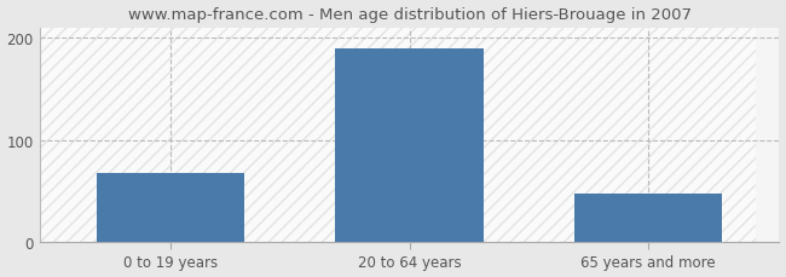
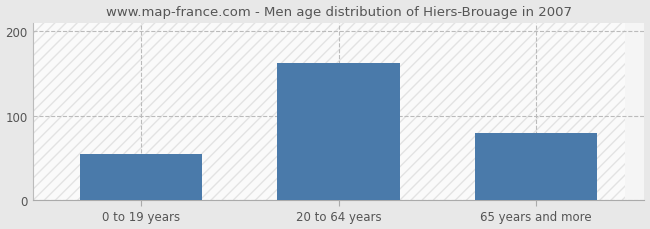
0 to 19 years: 68 -> 54
20 to 64 years: 190 -> 162
65 years and more: 47 -> 80
